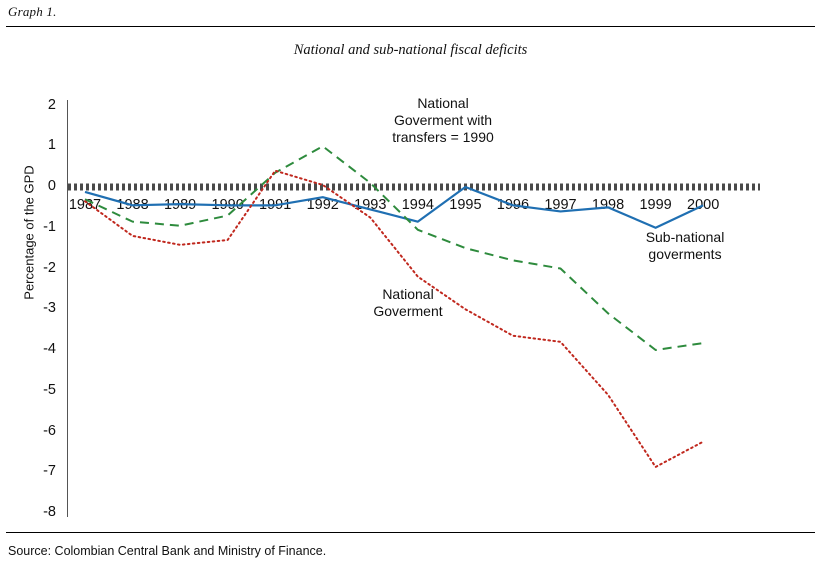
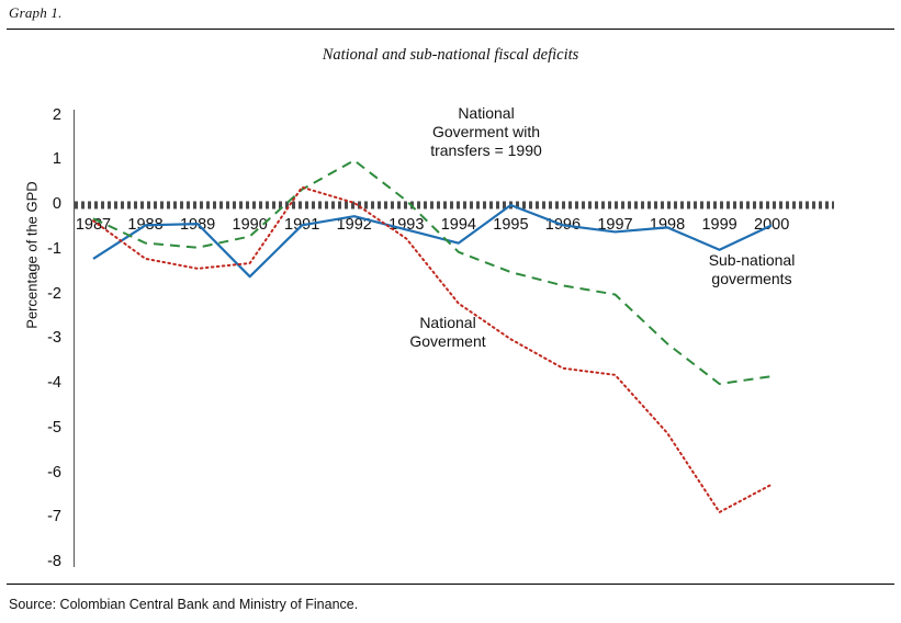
Sub-national goverments/1987: -0.1 -> -1.2
Sub-national goverments/1990: -0.5 -> -1.6
